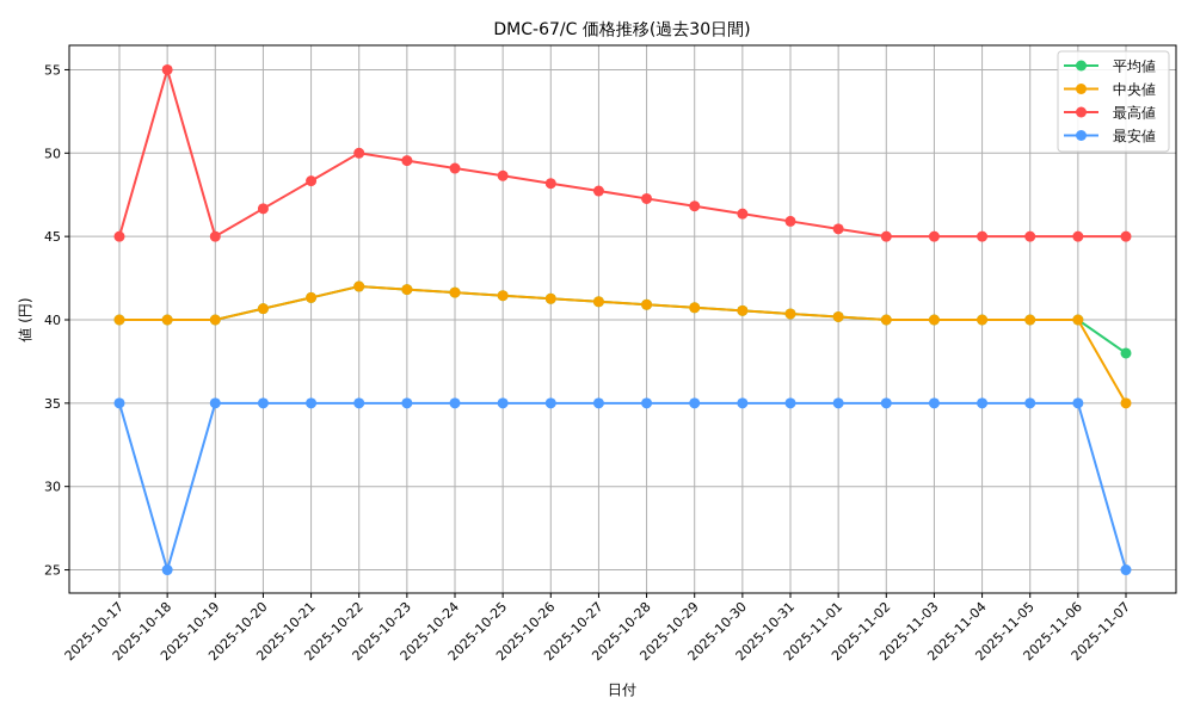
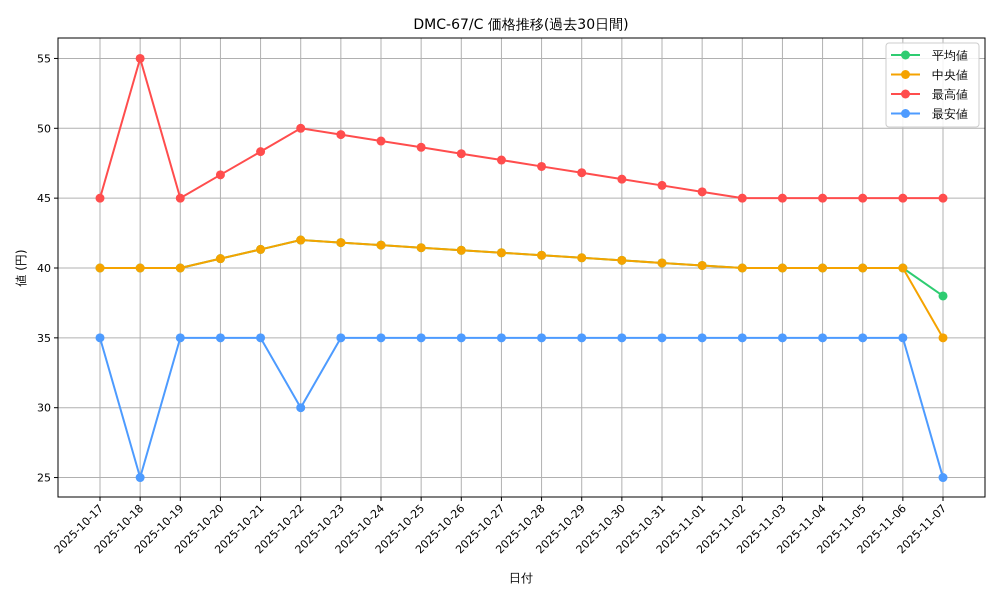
最安値/2025-10-22: 35 -> 30
